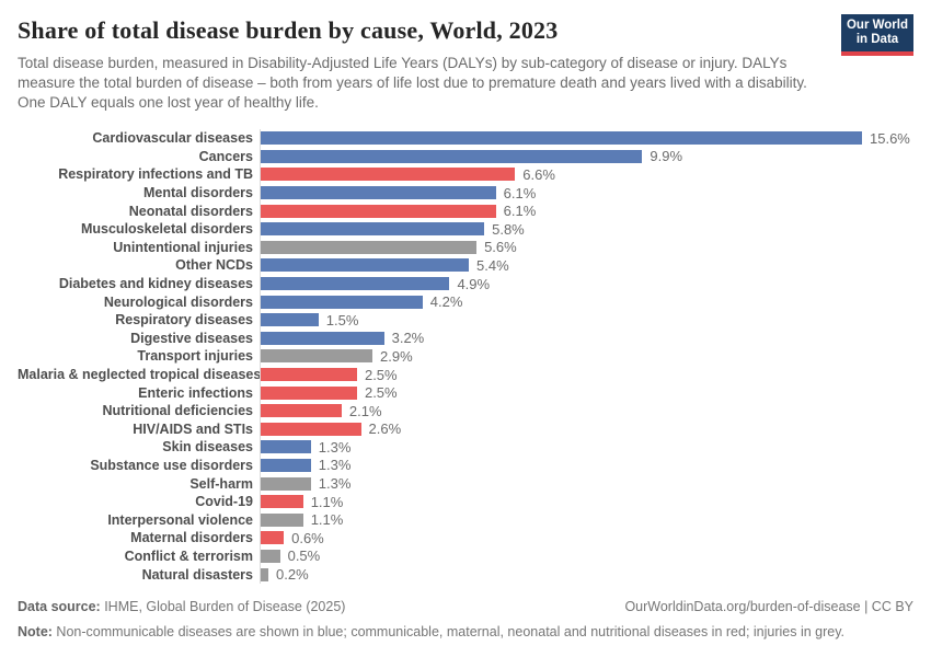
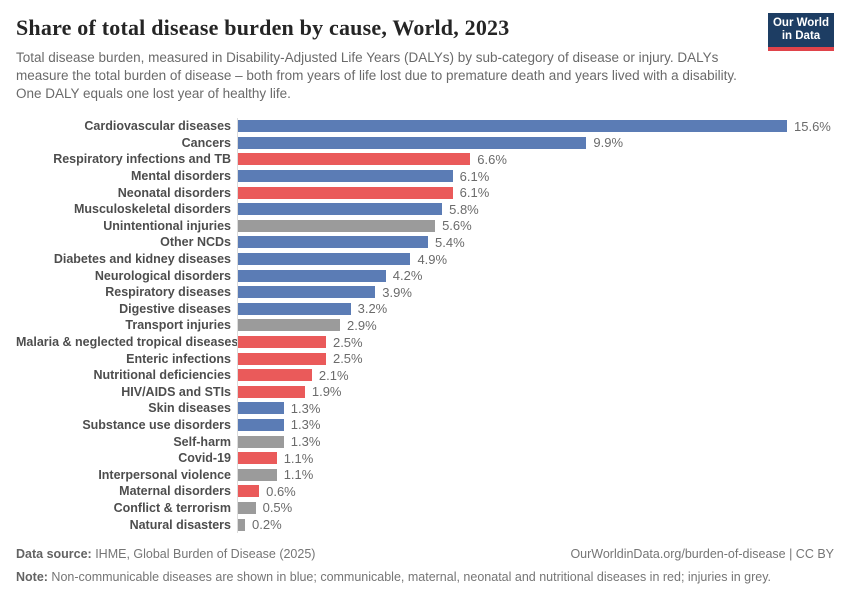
Respiratory diseases: 1.5% -> 3.9%
HIV/AIDS and STIs: 2.6% -> 1.9%
